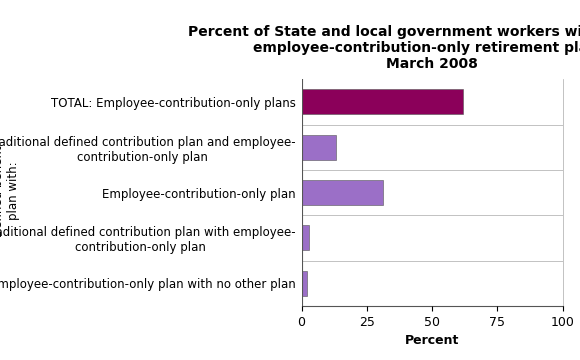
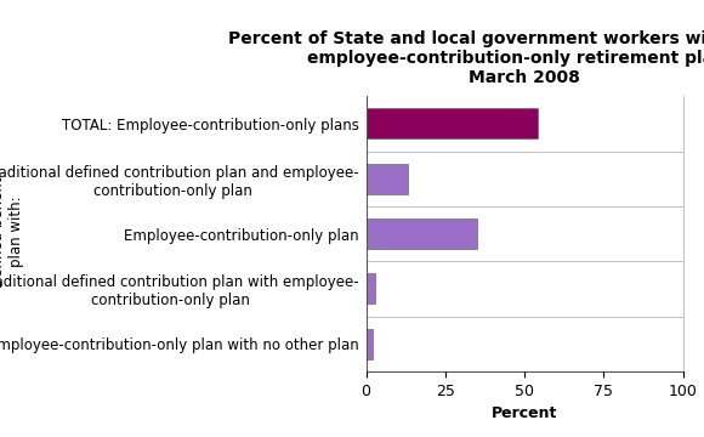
TOTAL: Employee-contribution-only plans: 62 -> 54
Employee-contribution-only plan: 31 -> 35
